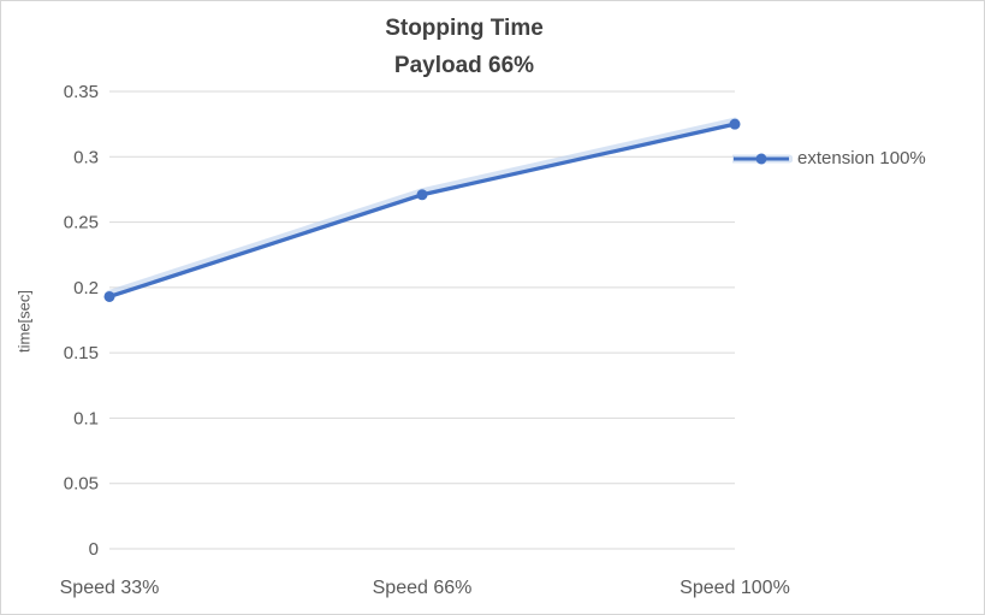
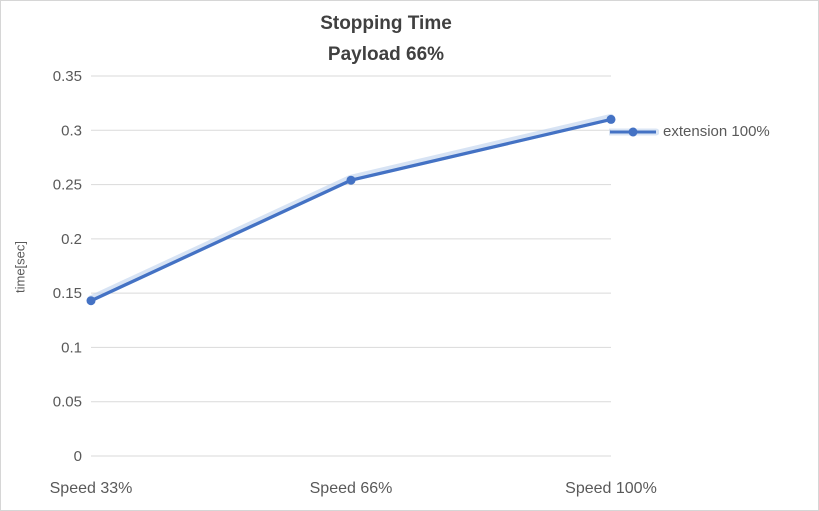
Speed 33%: 0.193 -> 0.143
Speed 66%: 0.271 -> 0.254
Speed 100%: 0.325 -> 0.310
